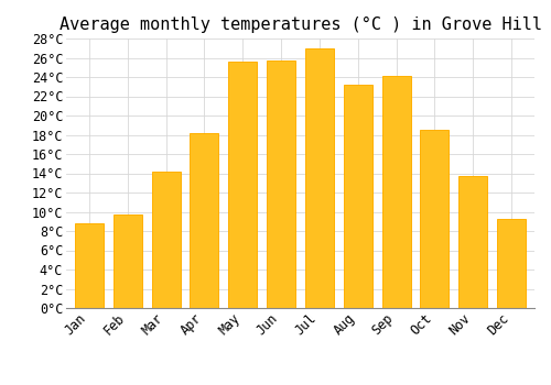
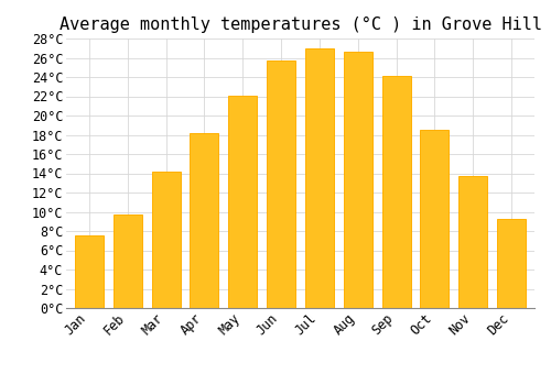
Jan: 8.8°C -> 7.5°C
May: 25.6°C -> 22.1°C
Aug: 23.2°C -> 26.6°C
